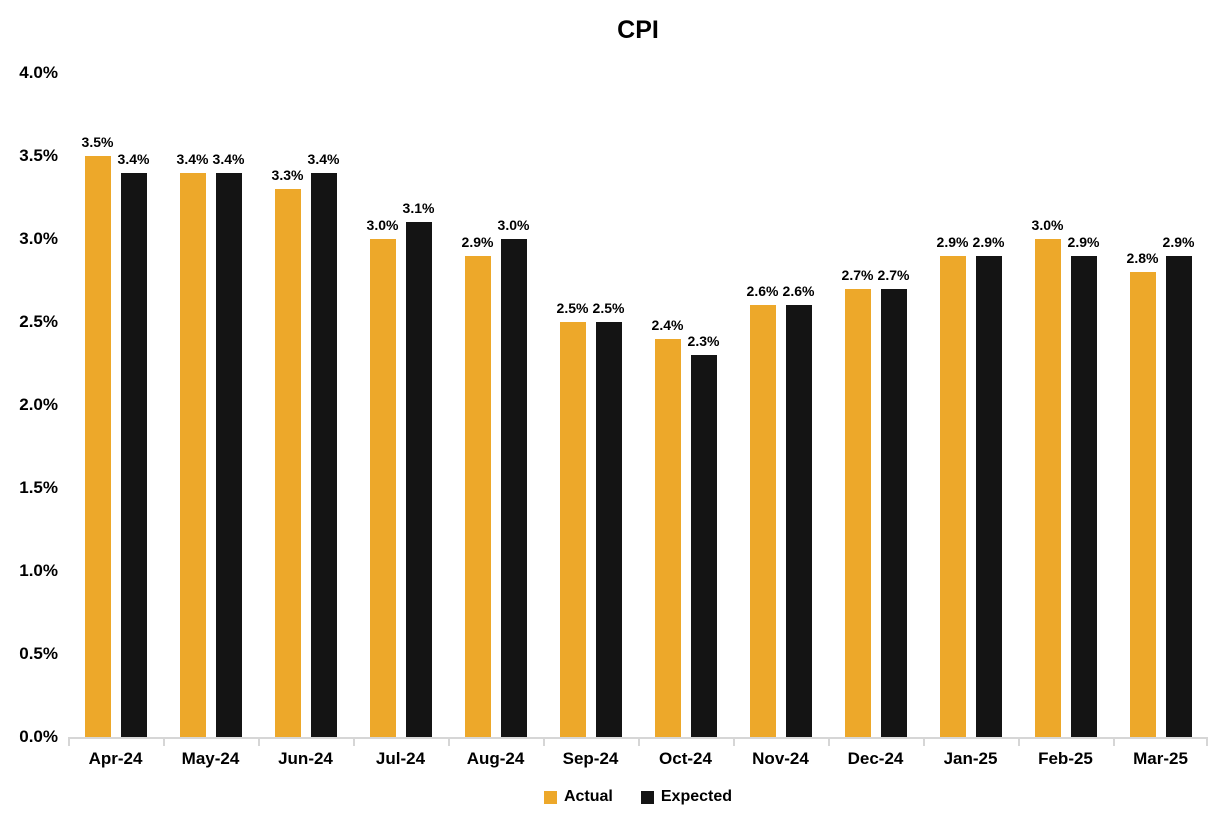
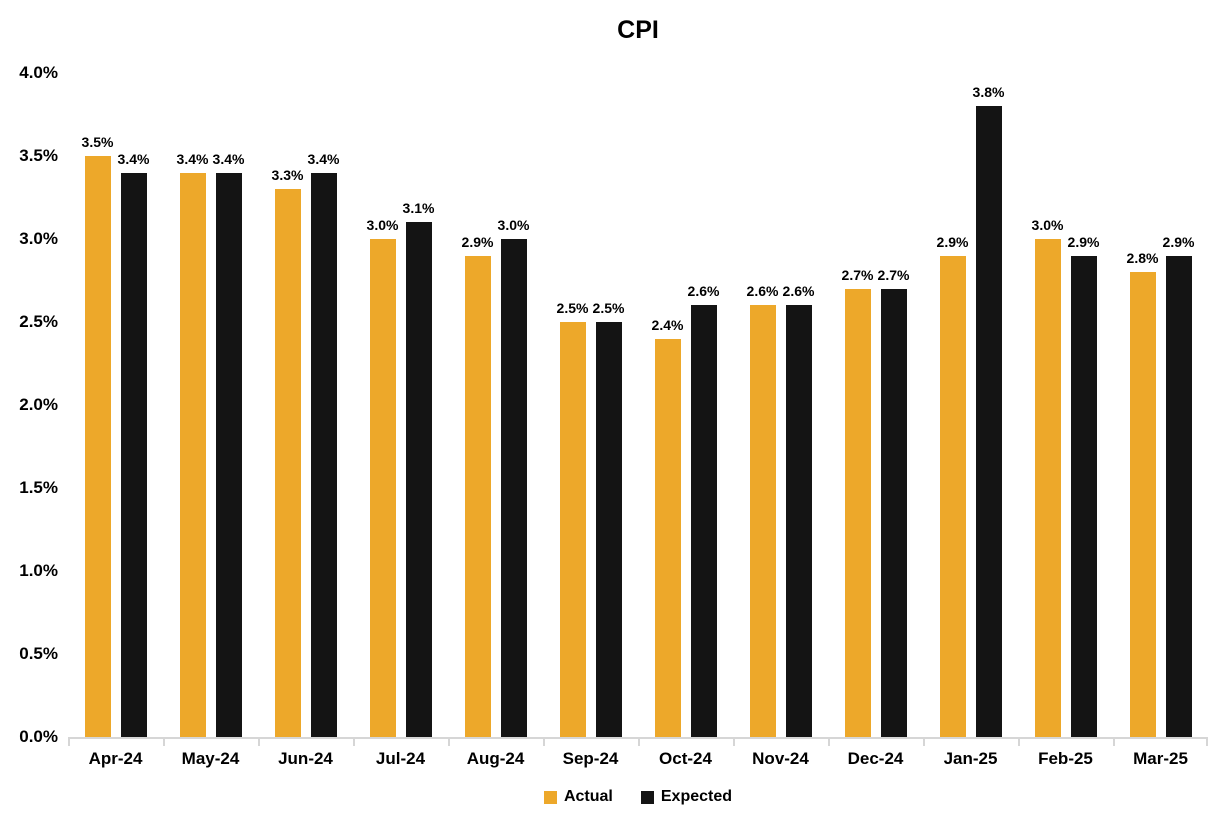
Expected/Oct-24: 2.3% -> 2.6%
Expected/Jan-25: 2.9% -> 3.8%
